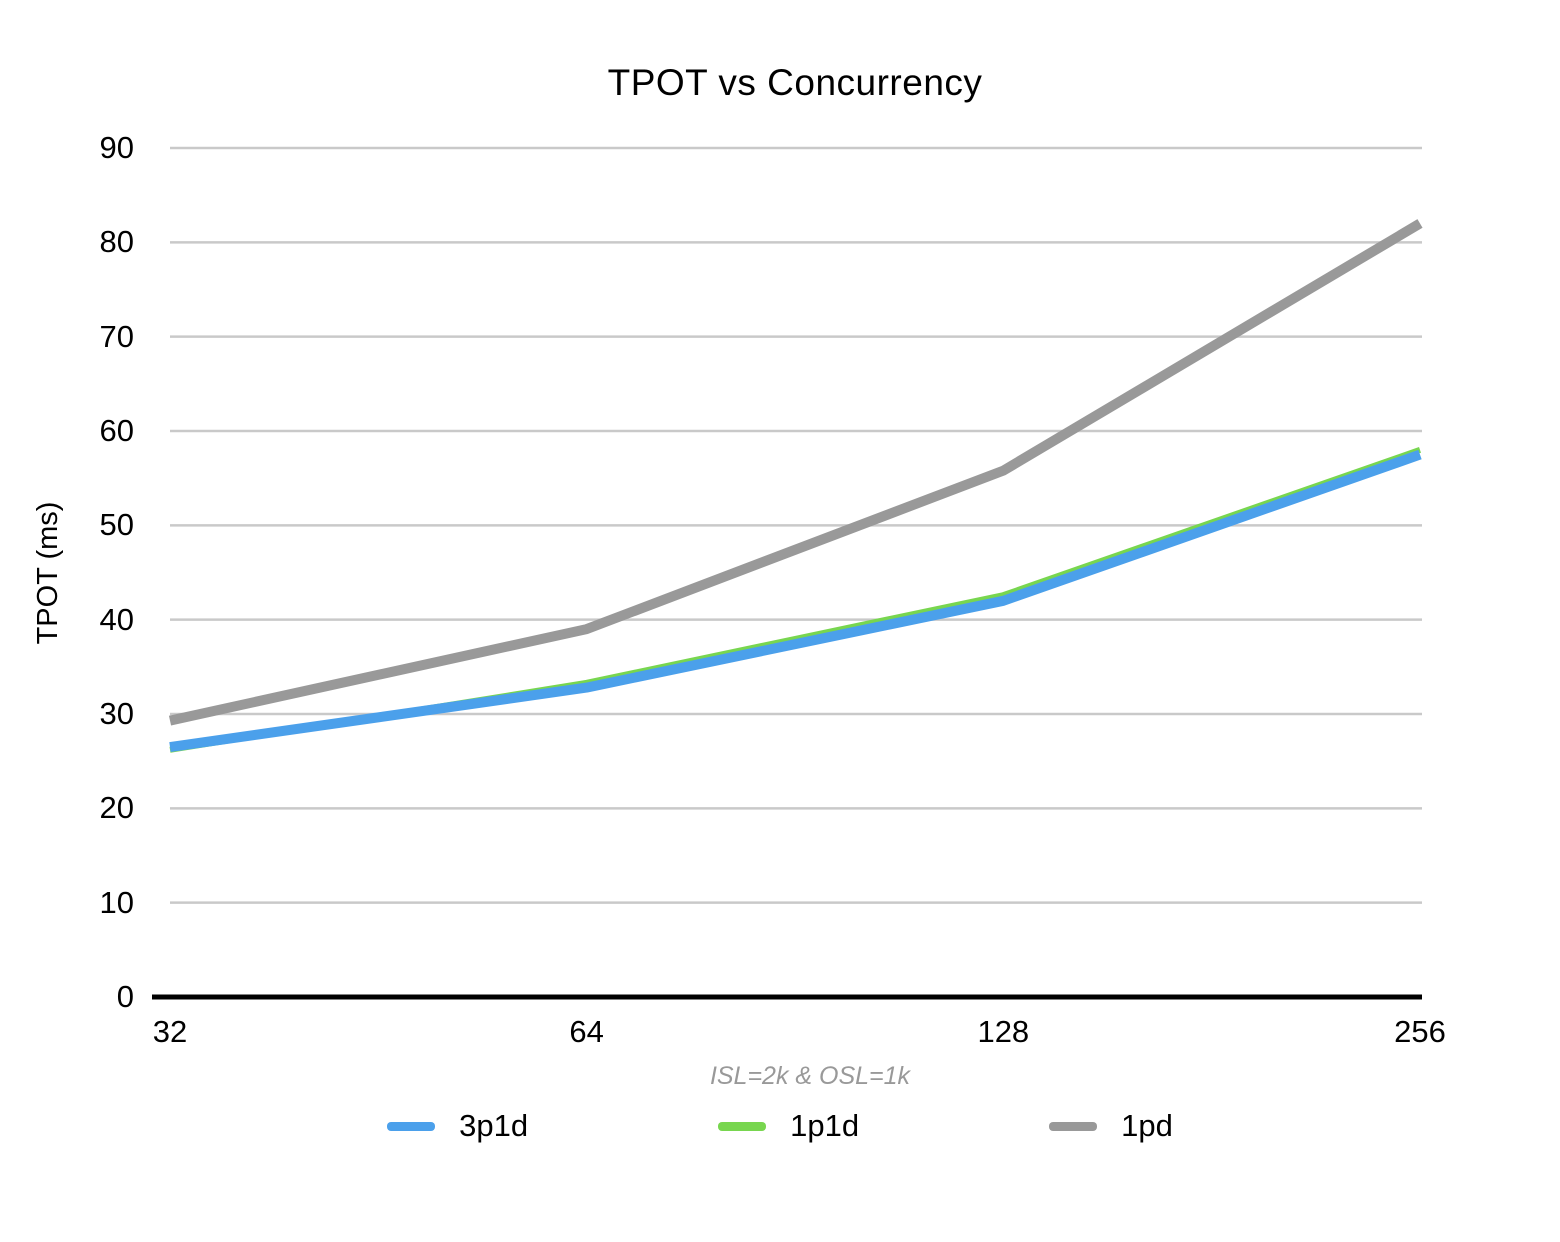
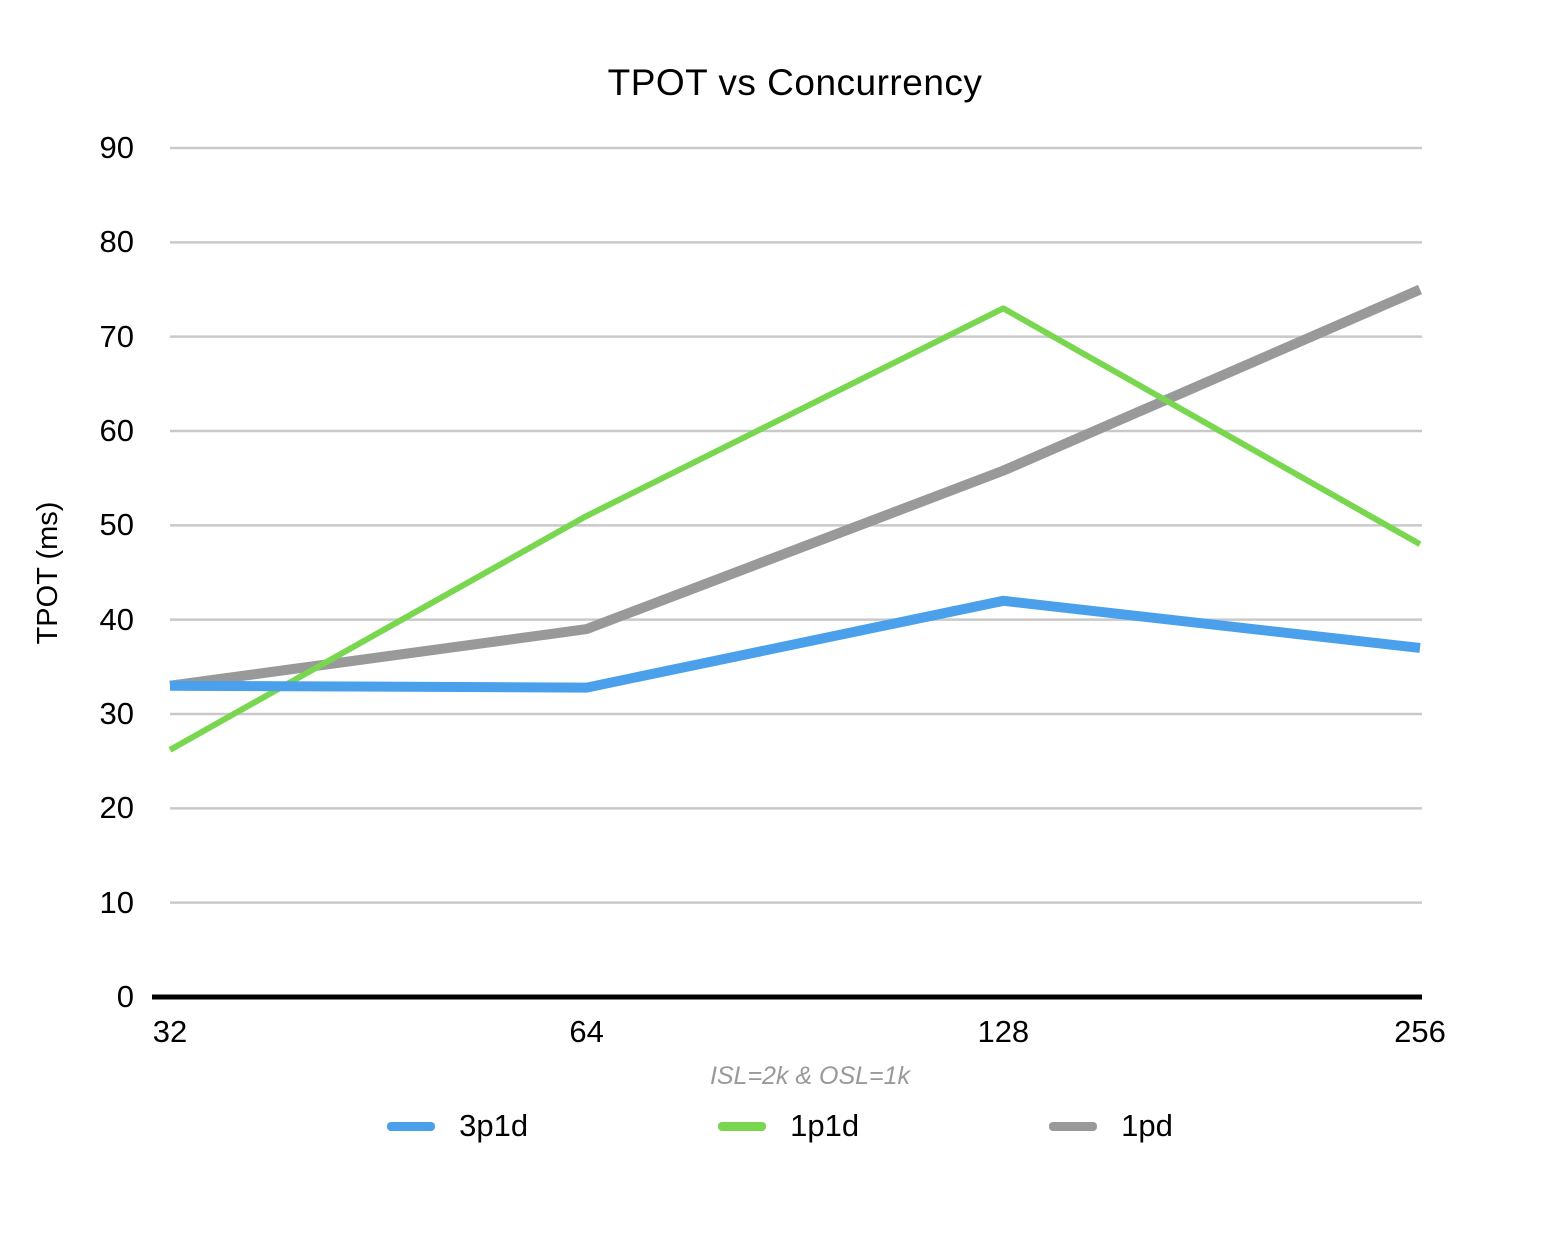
3p1d/32: 26 -> 33
1pd/32: 29 -> 33
1p1d/64: 33 -> 51
1p1d/128: 43 -> 73
3p1d/256: 58 -> 37
1p1d/256: 58 -> 48
1pd/256: 82 -> 75
